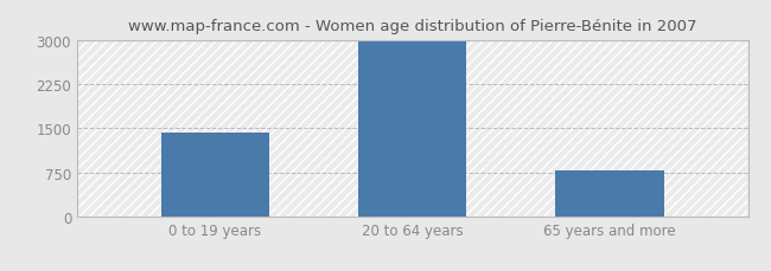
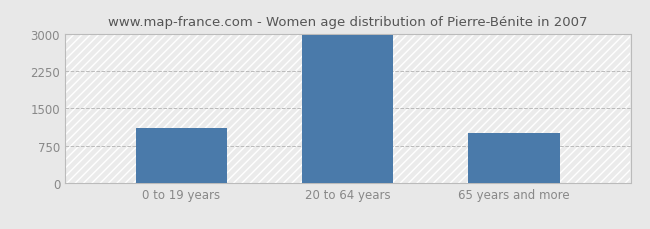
0 to 19 years: 1420 -> 1100
65 years and more: 790 -> 1000
